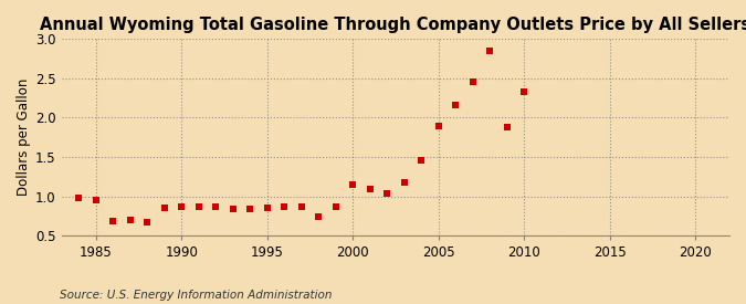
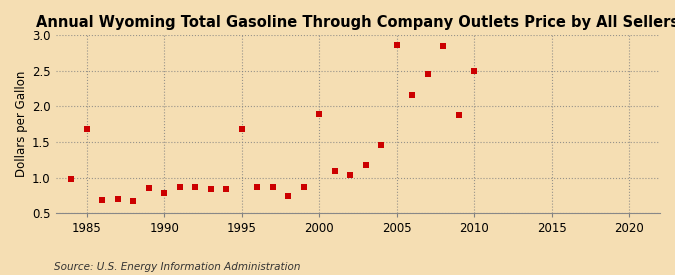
1985: 0.95 -> 1.68
1990: 0.88 -> 0.78
1995: 0.85 -> 1.68
2000: 1.15 -> 1.90
2005: 1.90 -> 2.86
2010: 2.33 -> 2.50
